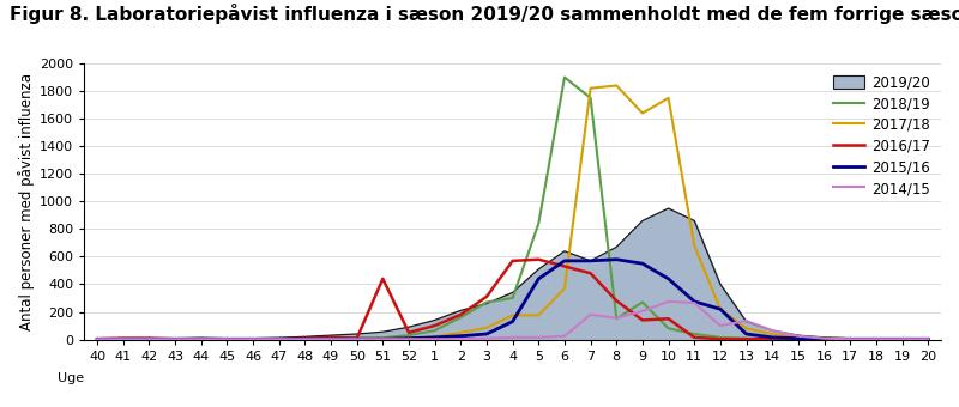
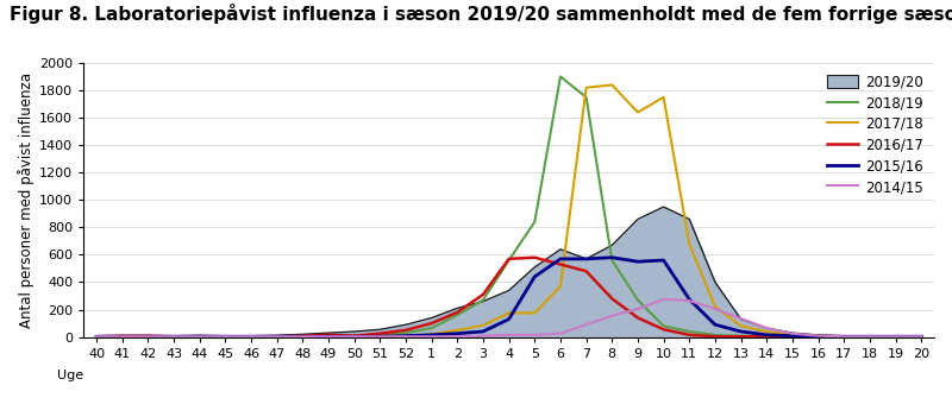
2016/17/51: 440 -> 20
2018/19/4: 300 -> 560
2014/15/7: 180 -> 90
2018/19/8: 150 -> 560
2016/17/10: 150 -> 60
2015/16/10: 440 -> 560
2015/16/12: 220 -> 90
2014/15/12: 100 -> 200
